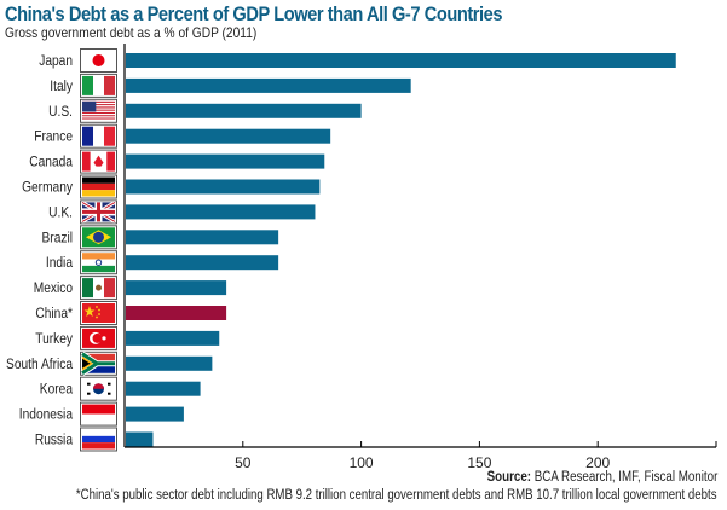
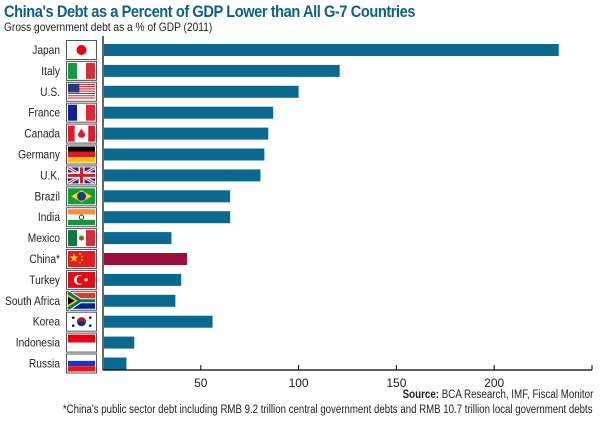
Mexico: 43 -> 35
Korea: 32 -> 56
Indonesia: 25 -> 16
